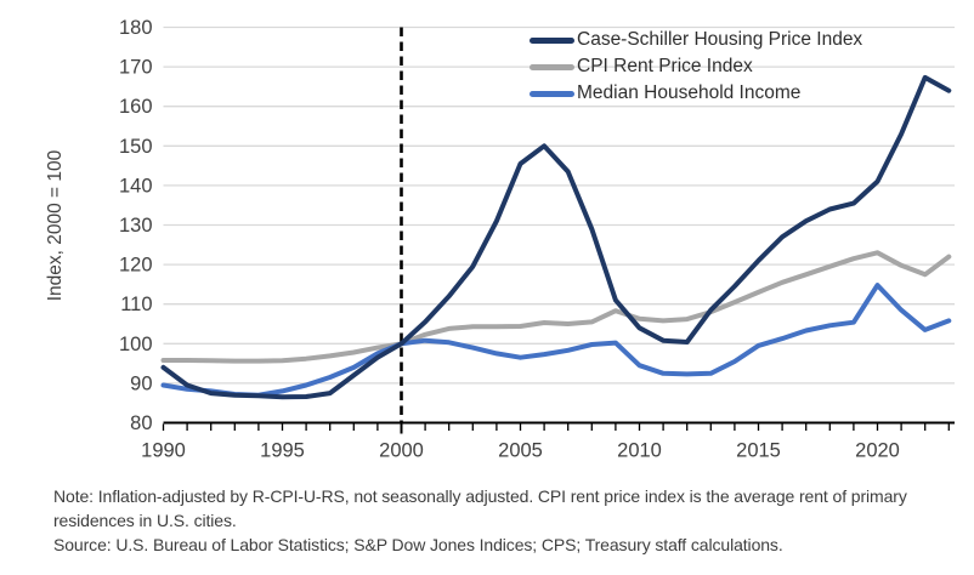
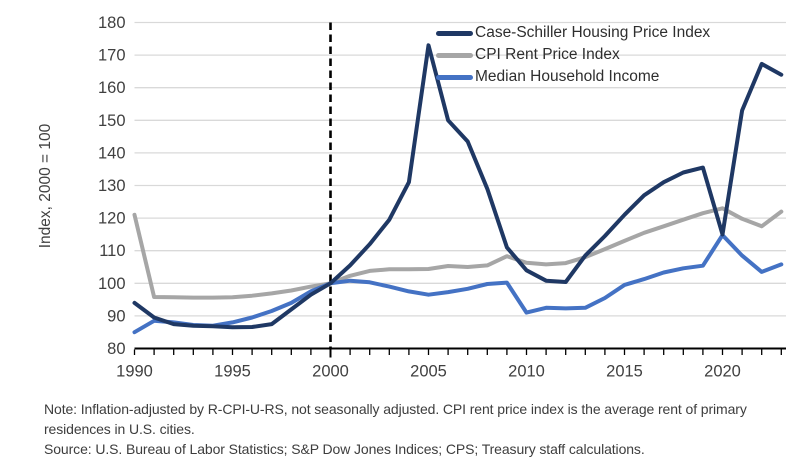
CPI Rent Price Index/1990: 96 -> 121
Median Household Income/1990: 90 -> 85
Case-Schiller Housing Price Index/2005: 146 -> 173
Median Household Income/2010: 94 -> 91
Case-Schiller Housing Price Index/2020: 141 -> 115
